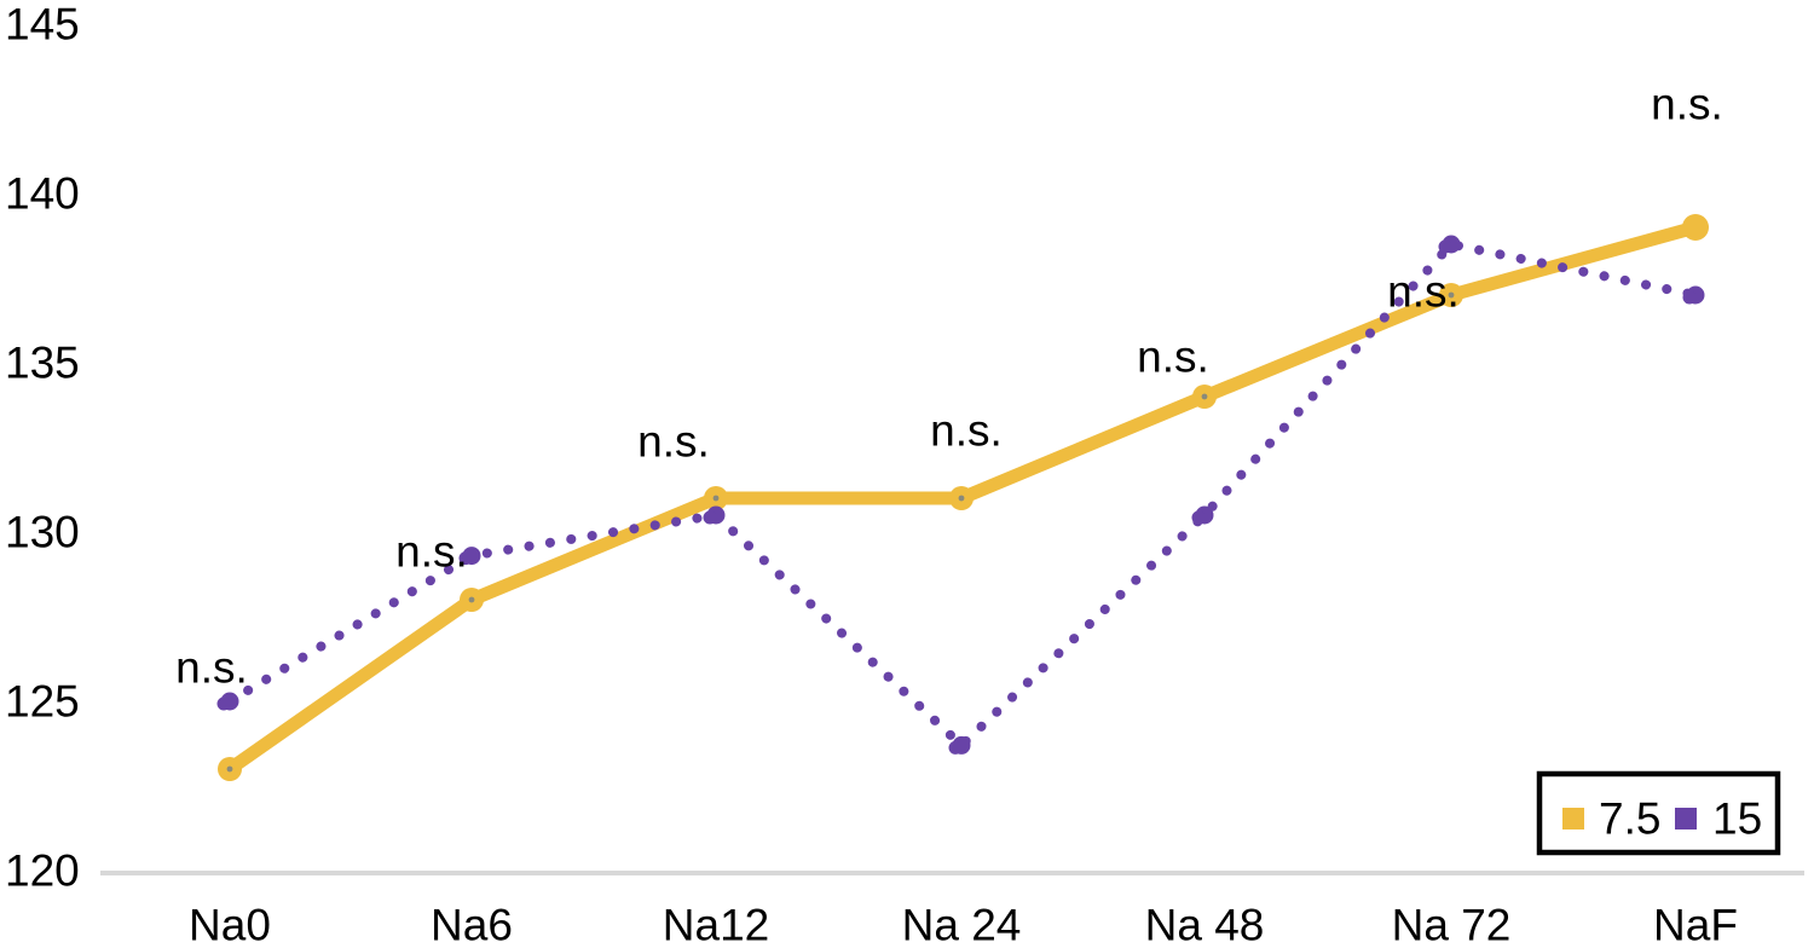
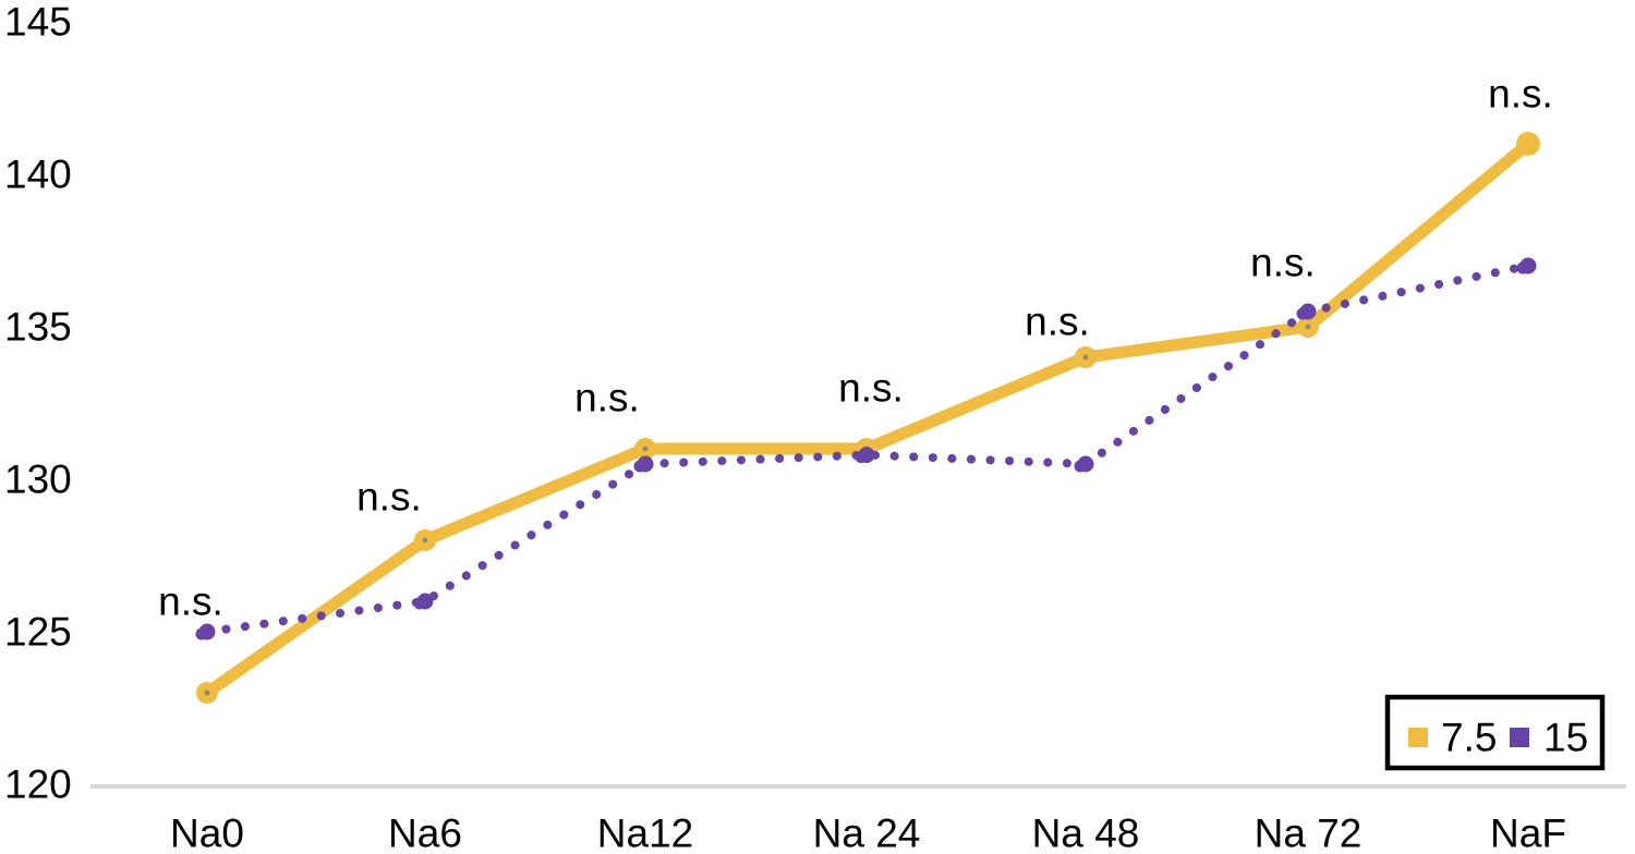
15/Na6: 129.3 -> 126.0
15/Na 24: 123.7 -> 130.8
7.5/Na 72: 137 -> 135
15/Na 72: 138.5 -> 135.5
7.5/NaF: 139 -> 141
